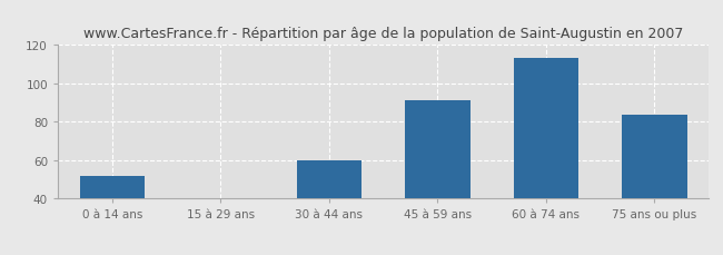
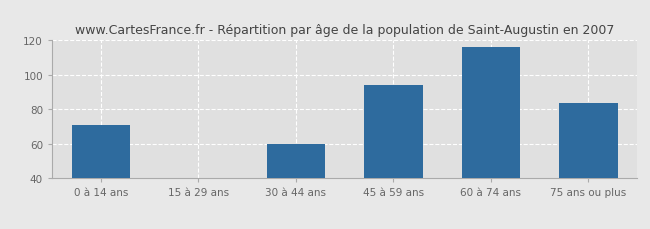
0 à 14 ans: 52 -> 71
45 à 59 ans: 91 -> 94
60 à 74 ans: 113 -> 116
